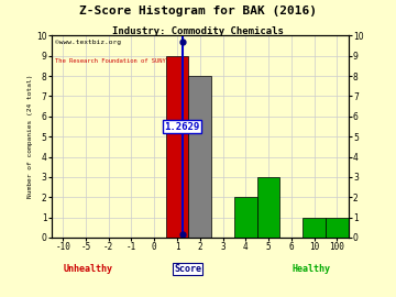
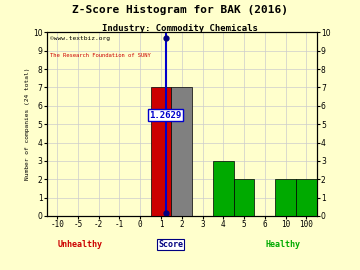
1: 9 -> 7
2: 8 -> 7
4: 2 -> 3
5: 3 -> 2
10: 1 -> 2
100: 1 -> 2
